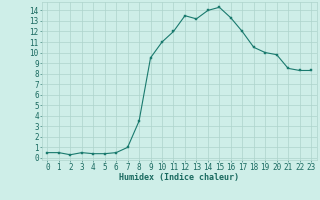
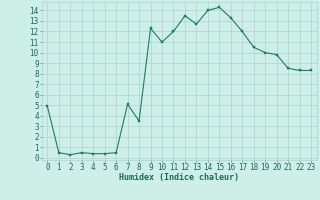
0: 0.5 -> 4.9
7: 1.0 -> 5.1
9: 9.5 -> 12.3
13: 13.2 -> 12.7
